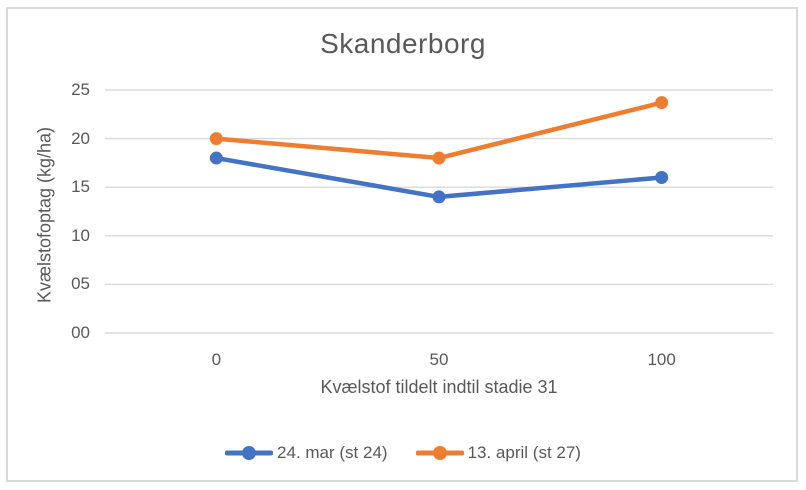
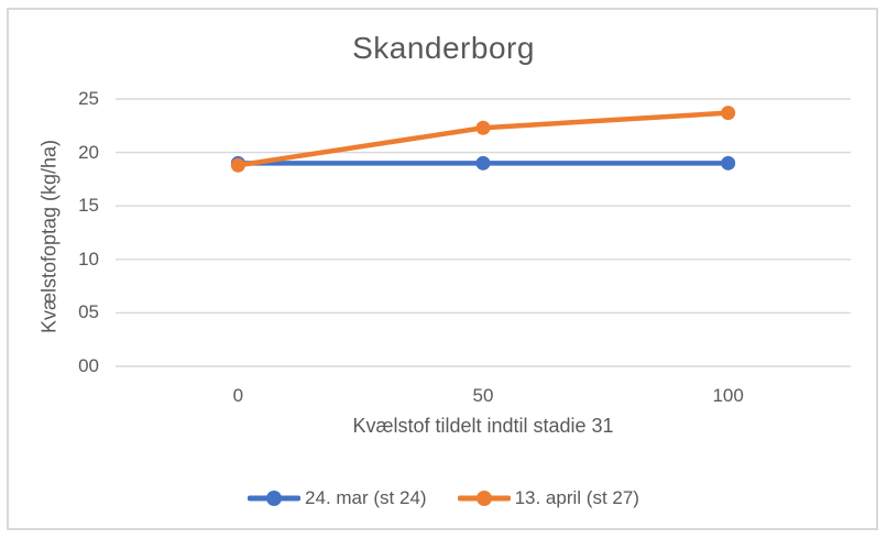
24. mar (st 24)/0: 18 -> 19
13. april (st 27)/0: 20 -> 19
24. mar (st 24)/50: 14 -> 19
13. april (st 27)/50: 18 -> 22
24. mar (st 24)/100: 16 -> 19
